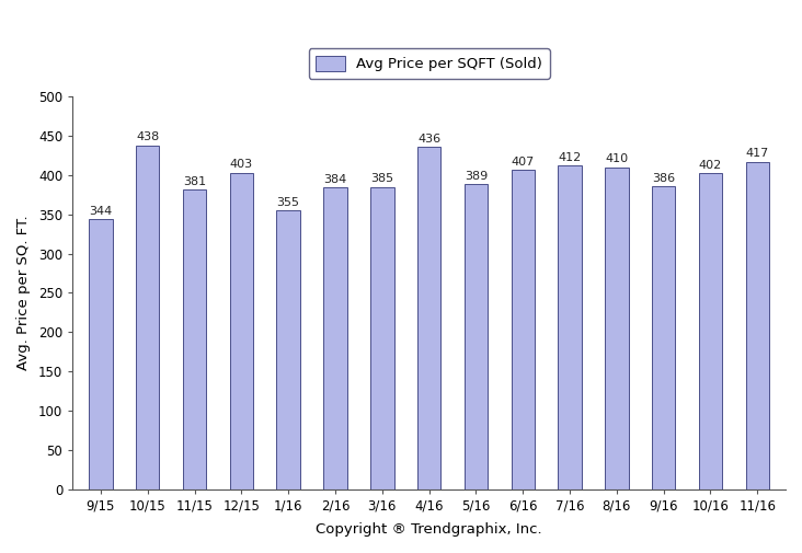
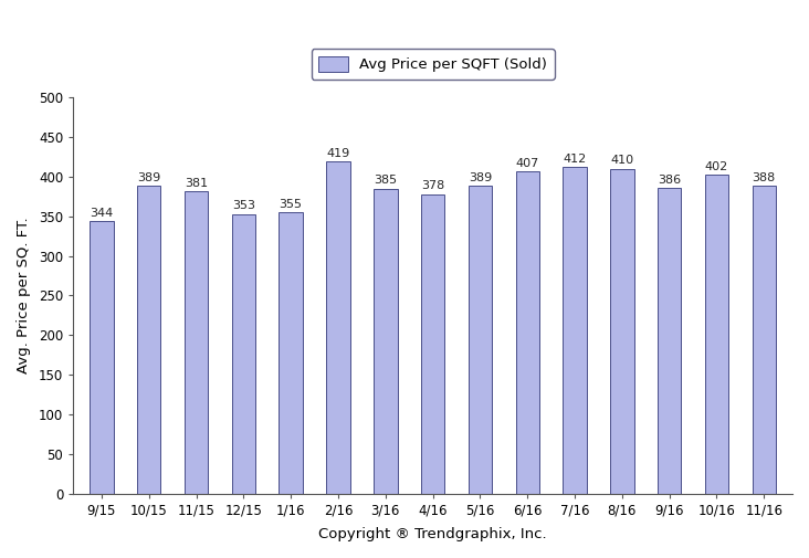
10/15: 438 -> 389
12/15: 403 -> 353
2/16: 384 -> 419
4/16: 436 -> 378
11/16: 417 -> 388
